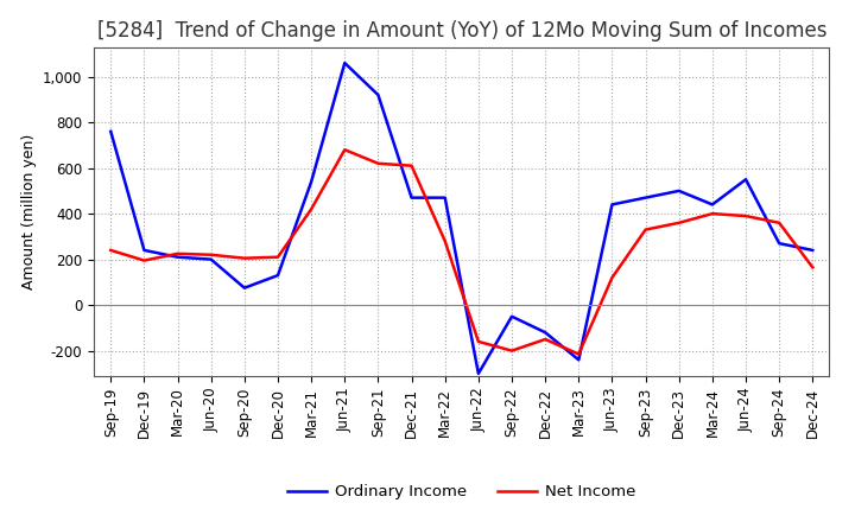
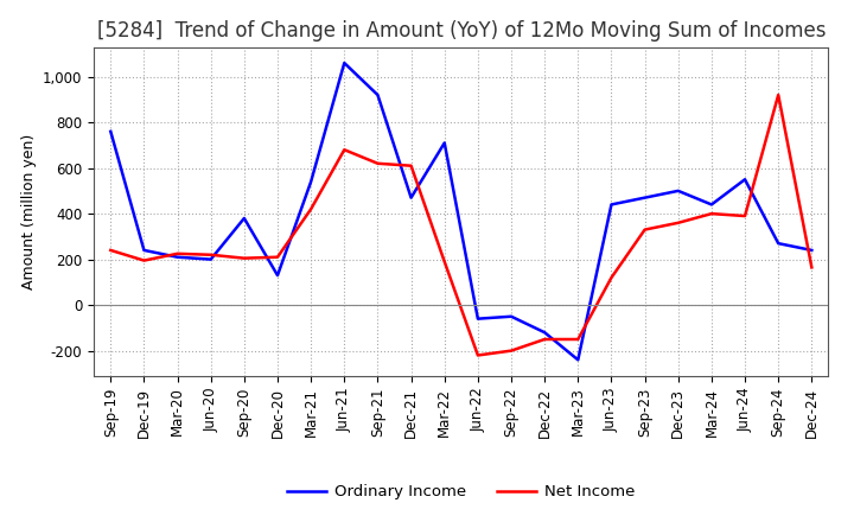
Ordinary Income/Sep-20: 80 -> 380
Ordinary Income/Mar-22: 470 -> 710
Net Income/Mar-22: 280 -> 190
Ordinary Income/Jun-22: -300 -> -60
Net Income/Jun-22: -160 -> -220
Net Income/Mar-23: -220 -> -150
Net Income/Sep-24: 360 -> 920
